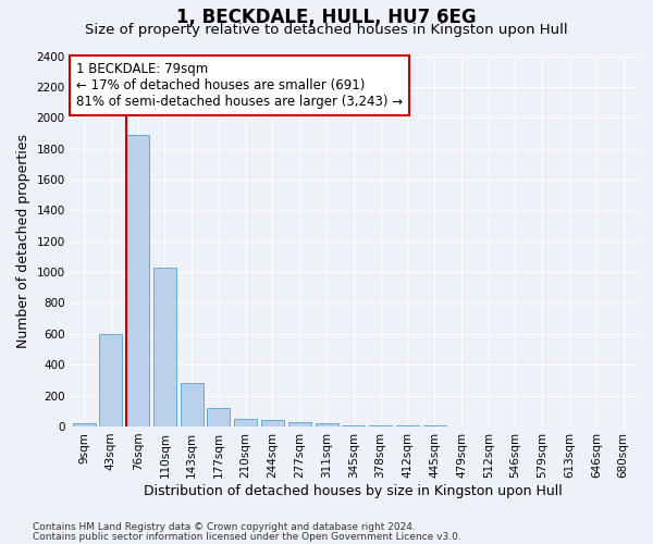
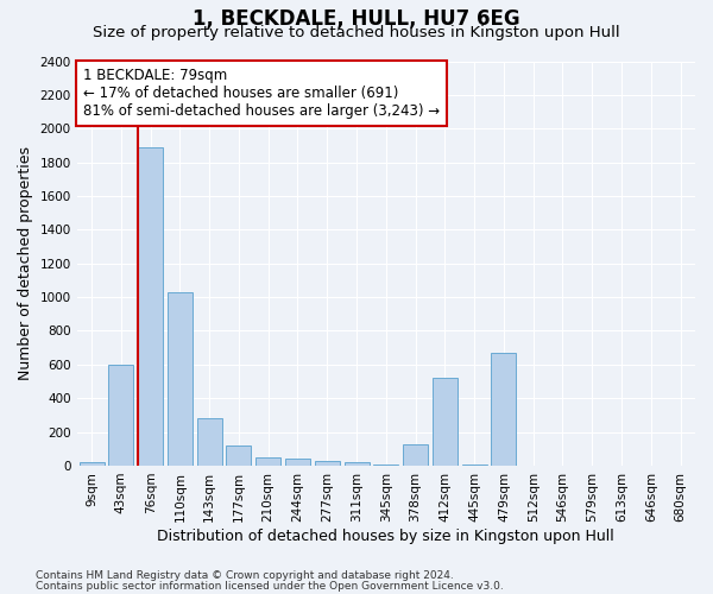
378sqm: 0 -> 130
412sqm: 0 -> 520
479sqm: 0 -> 670
